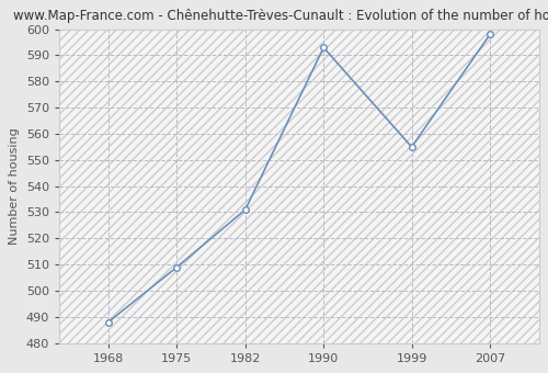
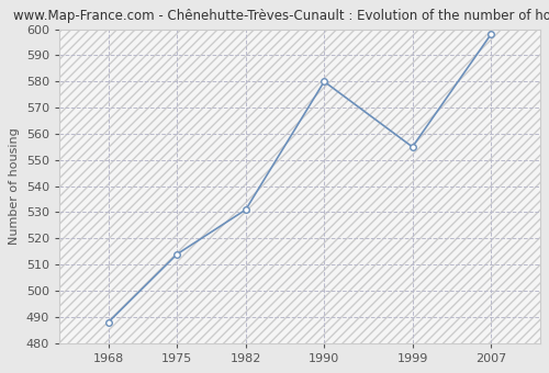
1975: 509 -> 514
1990: 593 -> 580
